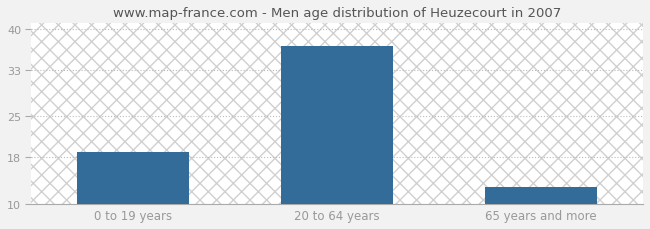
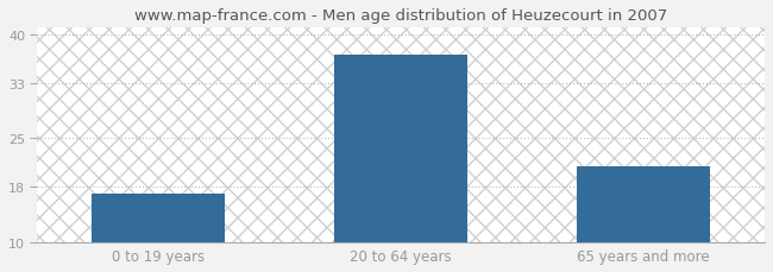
0 to 19 years: 19 -> 17
65 years and more: 13 -> 21
